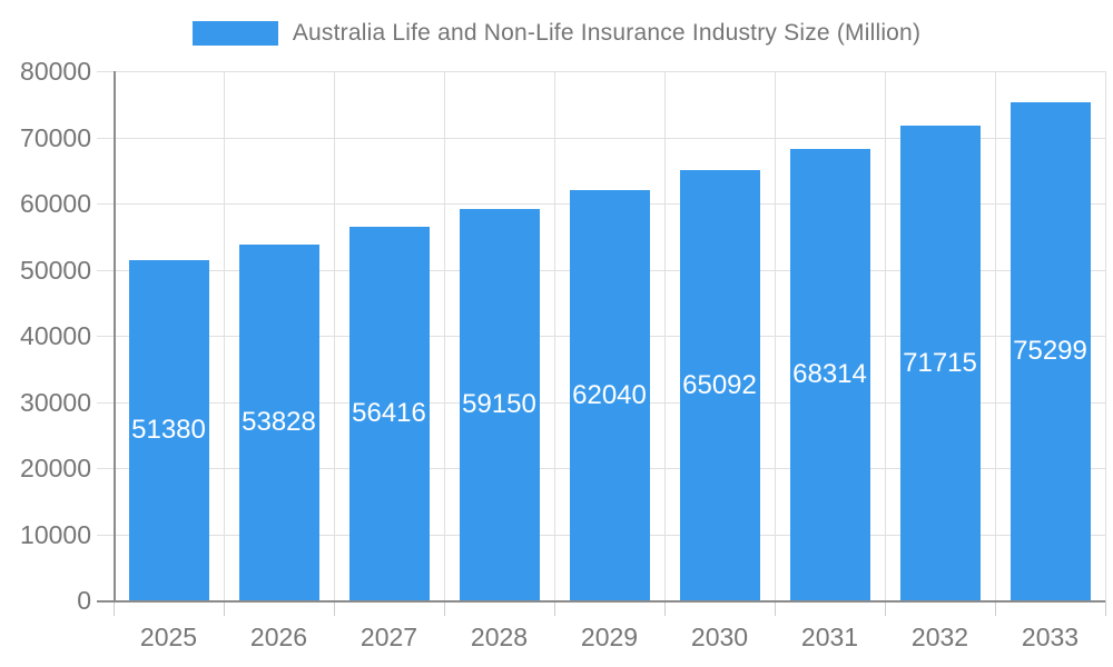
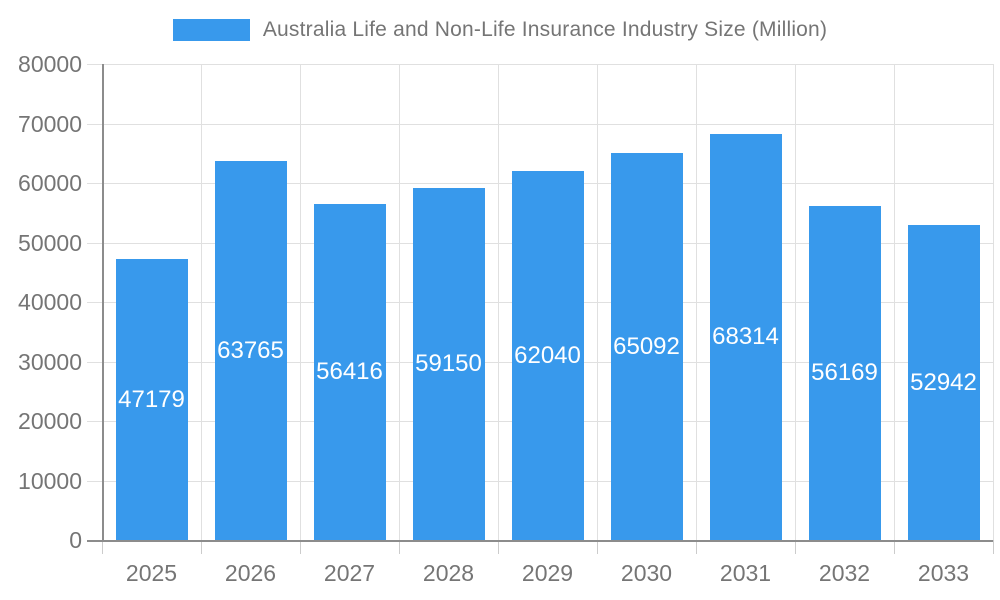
2025: 51380 -> 47179
2026: 53828 -> 63765
2032: 71715 -> 56169
2033: 75299 -> 52942
